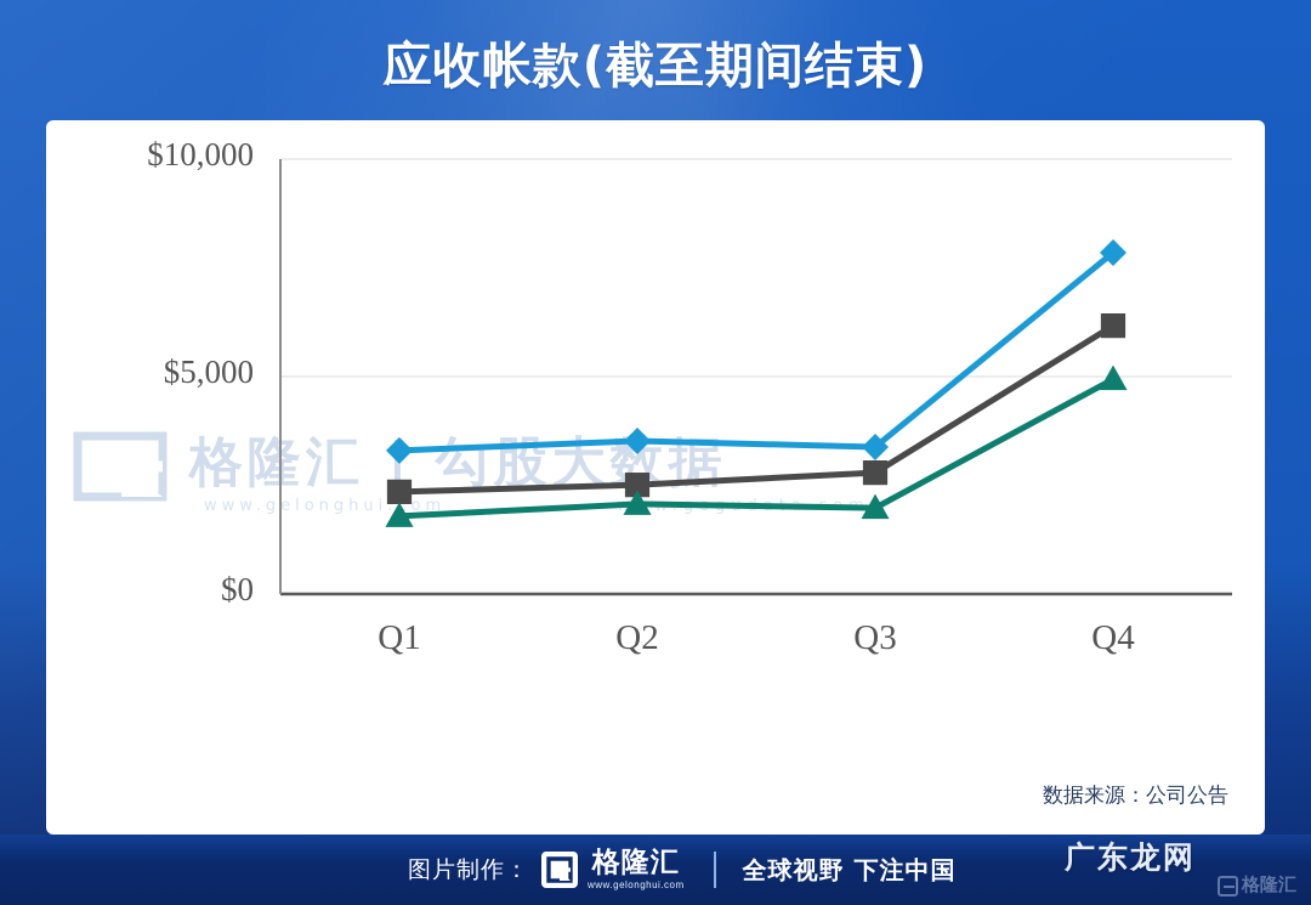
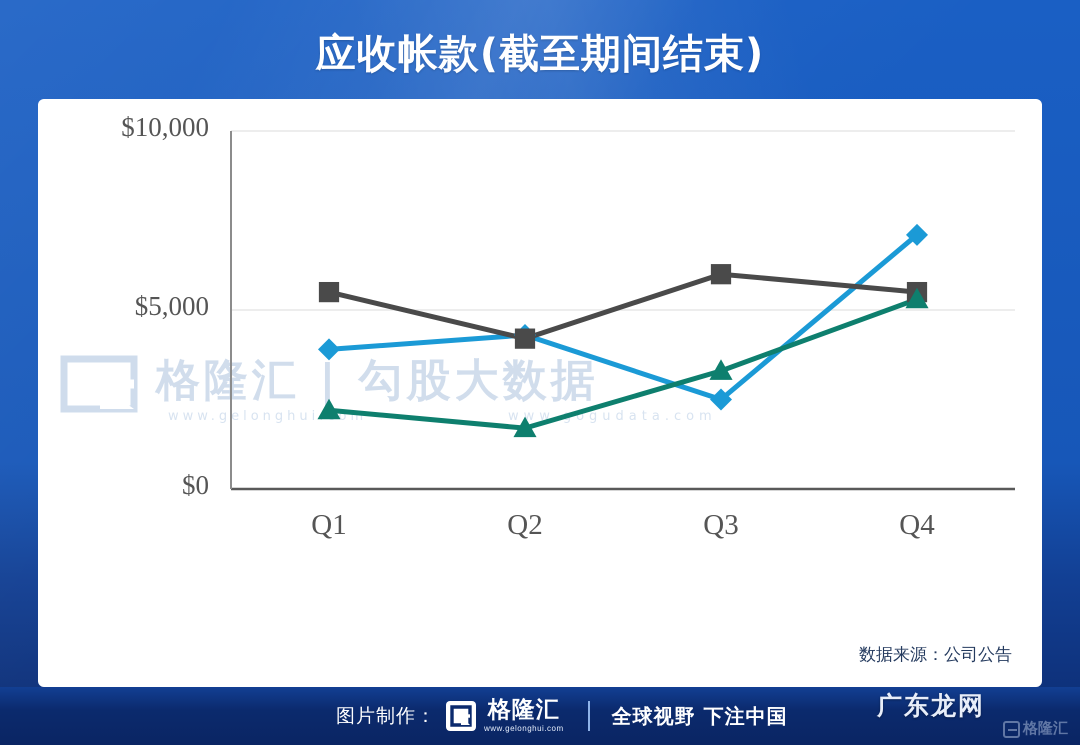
Fiscal 2021/Q1: $3300 -> $3900
Fiscal 2020/Q1: $2400 -> $5500
Fiscal 2019/Q1: $1800 -> $2200
Fiscal 2021/Q2: $3500 -> $4300
Fiscal 2020/Q2: $2500 -> $4200
Fiscal 2019/Q2: $2100 -> $1700
Fiscal 2021/Q3: $3400 -> $2500
Fiscal 2020/Q3: $2800 -> $6000
Fiscal 2019/Q3: $2000 -> $3300
Fiscal 2021/Q4: $7800 -> $7100
Fiscal 2020/Q4: $6200 -> $5500
Fiscal 2019/Q4: $4900 -> $5300
